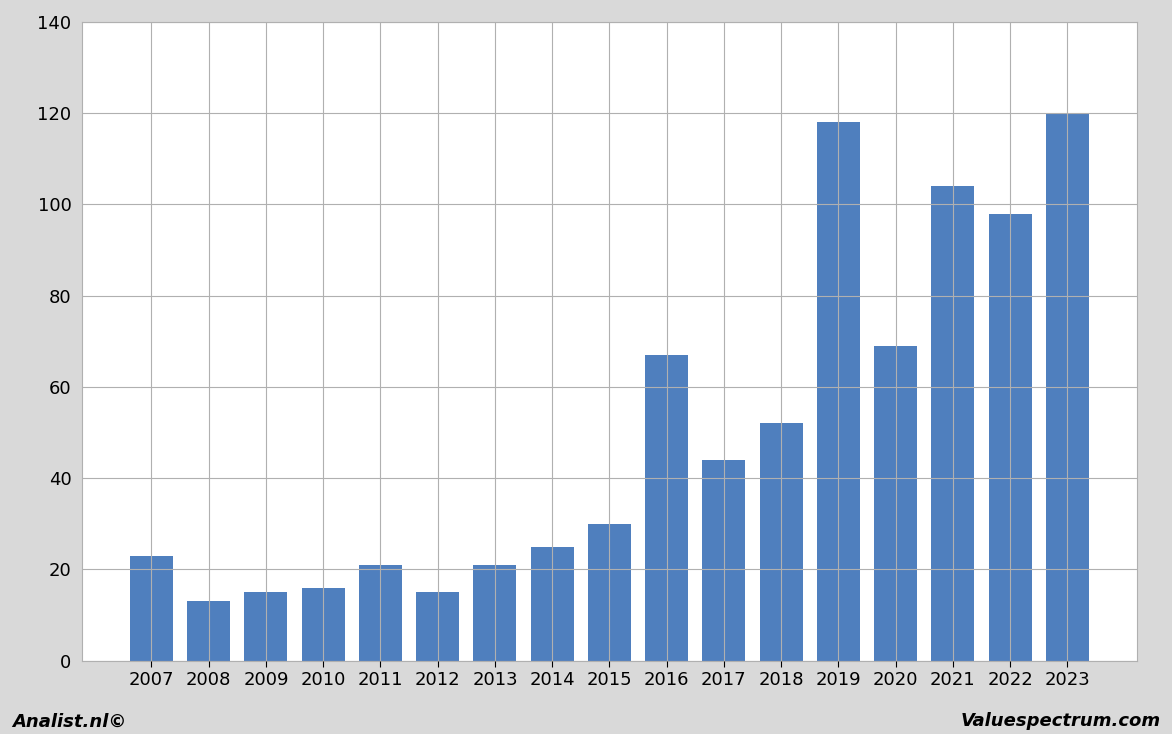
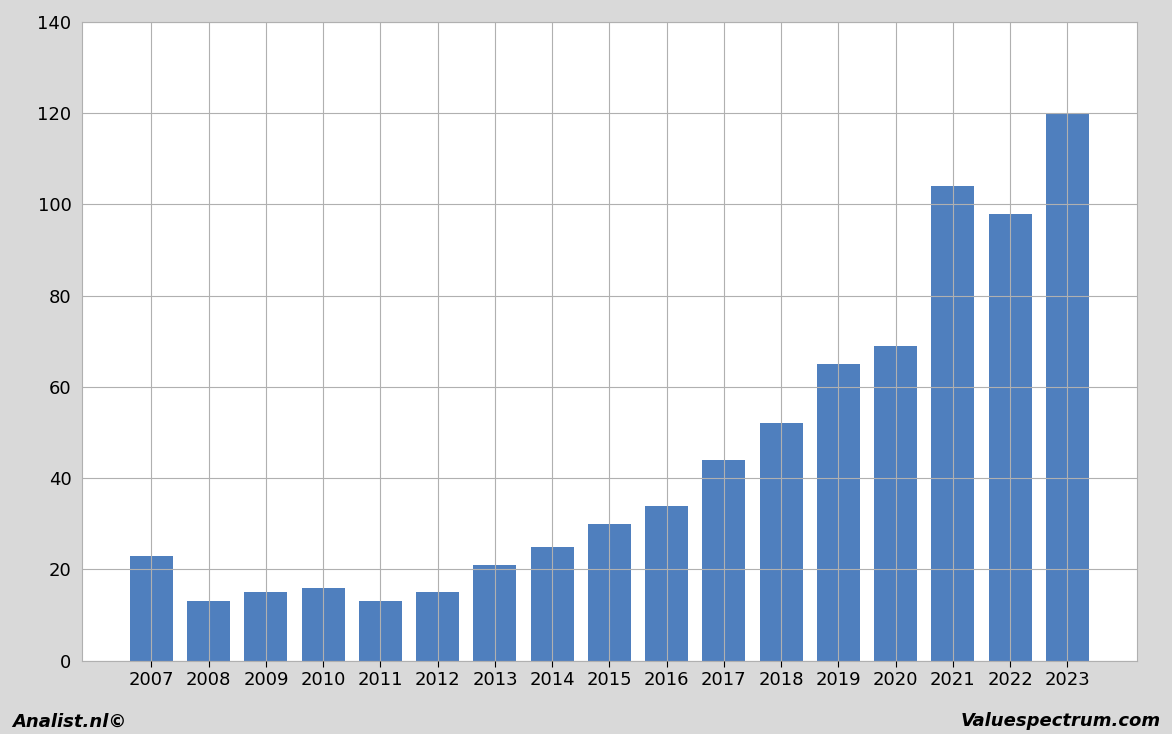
2011: 21 -> 13
2016: 67 -> 34
2019: 118 -> 65
